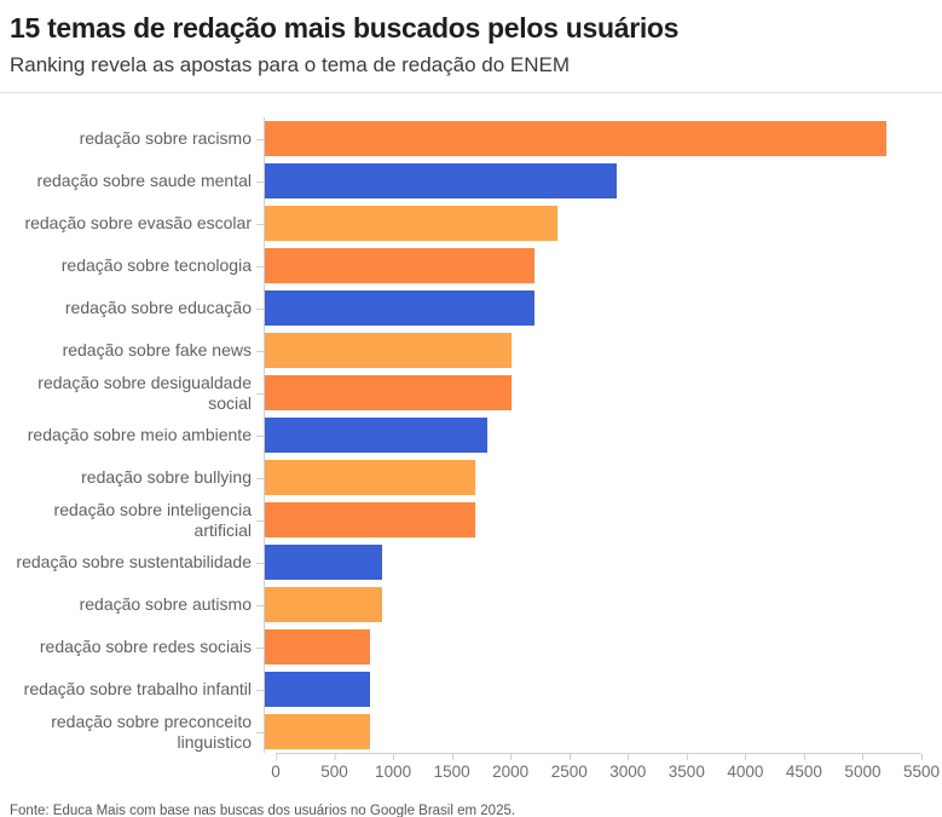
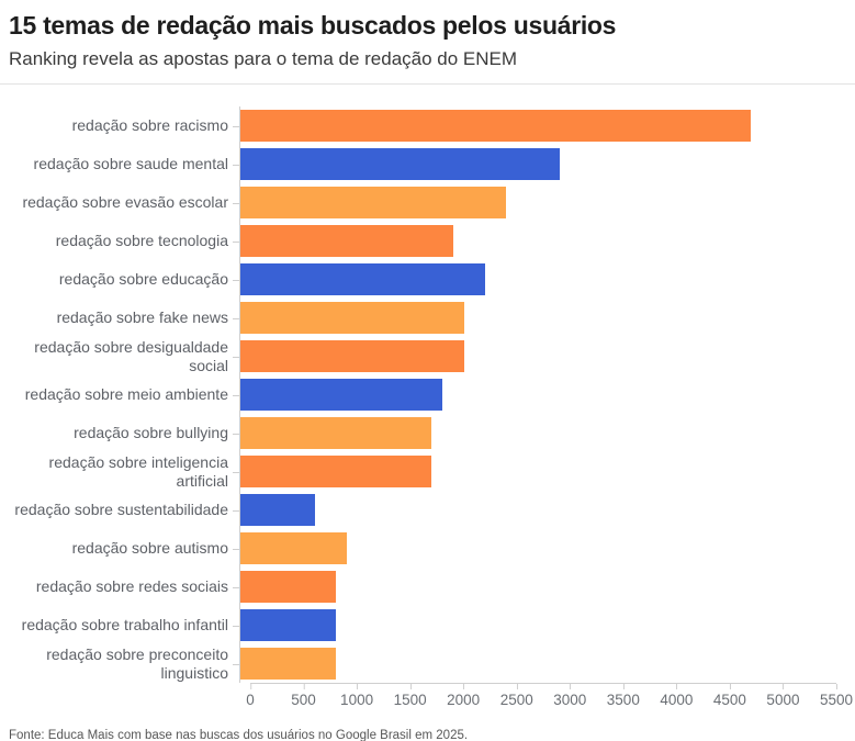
redação sobre racismo: 5300 -> 4800
redação sobre tecnologia: 2300 -> 2000
redação sobre sustentabilidade: 1000 -> 700
